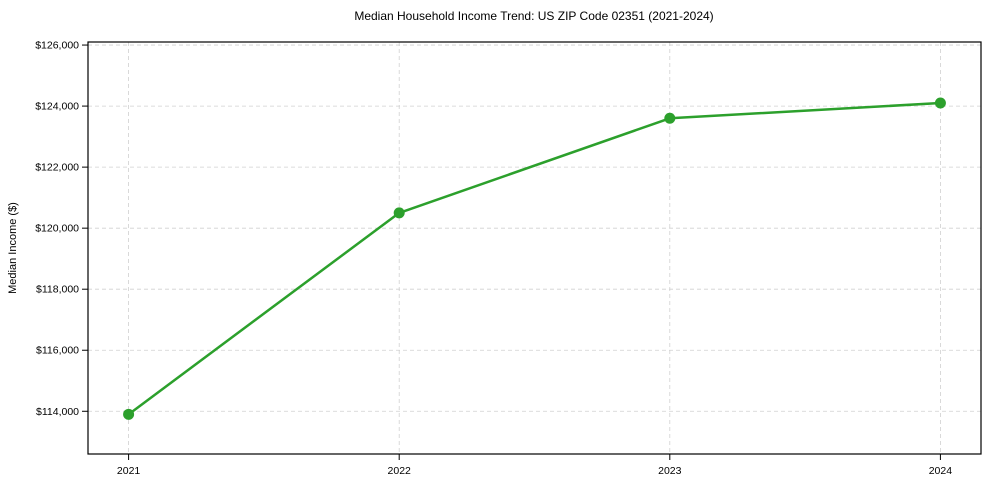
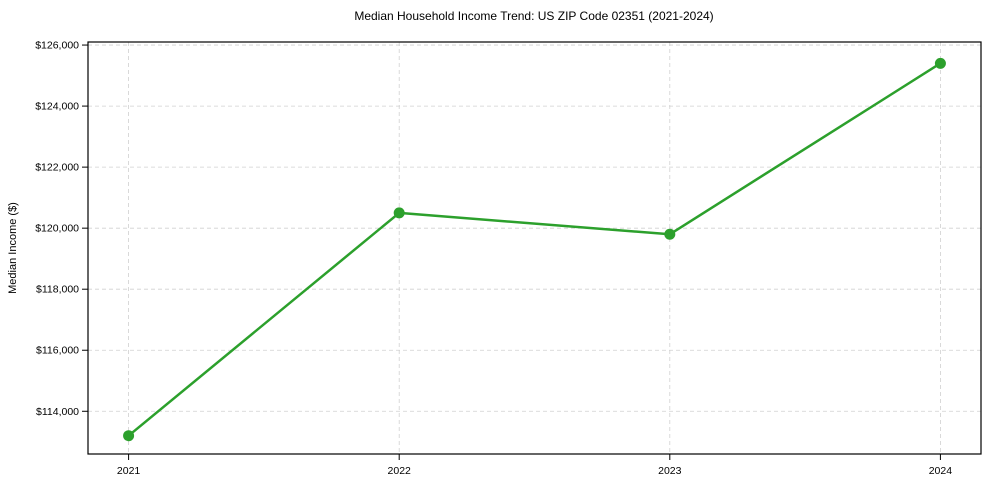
2021: $113900 -> $113200
2023: $123600 -> $119800
2024: $124100 -> $125400
